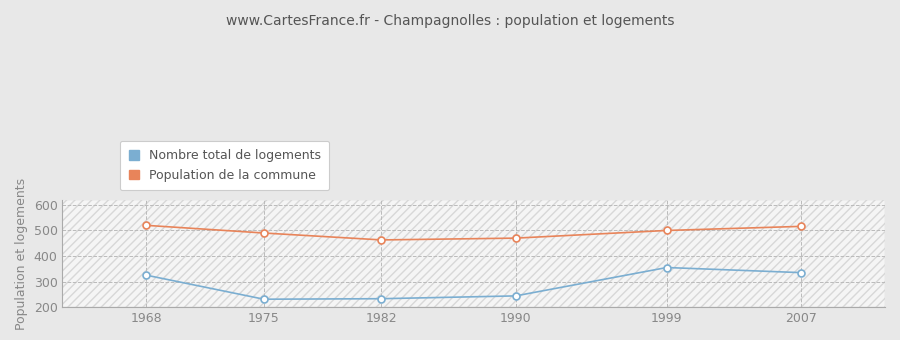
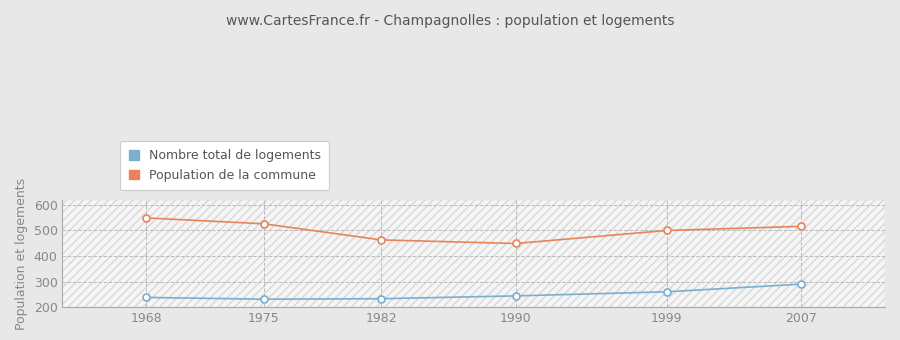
Nombre total de logements/1968: 325 -> 238
Population de la commune/1968: 520 -> 549
Population de la commune/1975: 490 -> 526
Population de la commune/1990: 470 -> 449
Nombre total de logements/1999: 355 -> 260
Nombre total de logements/2007: 335 -> 290
